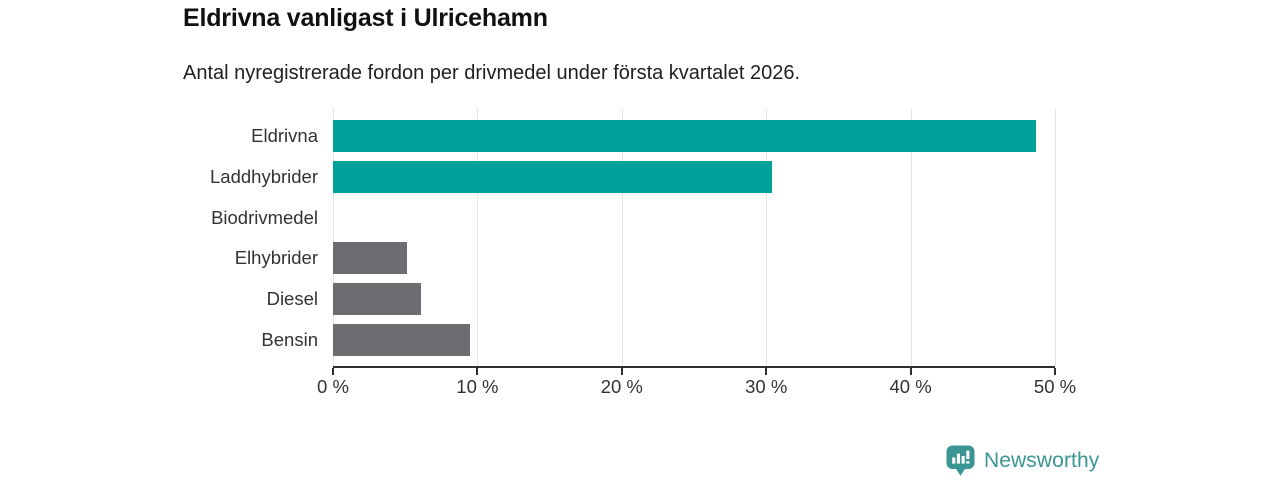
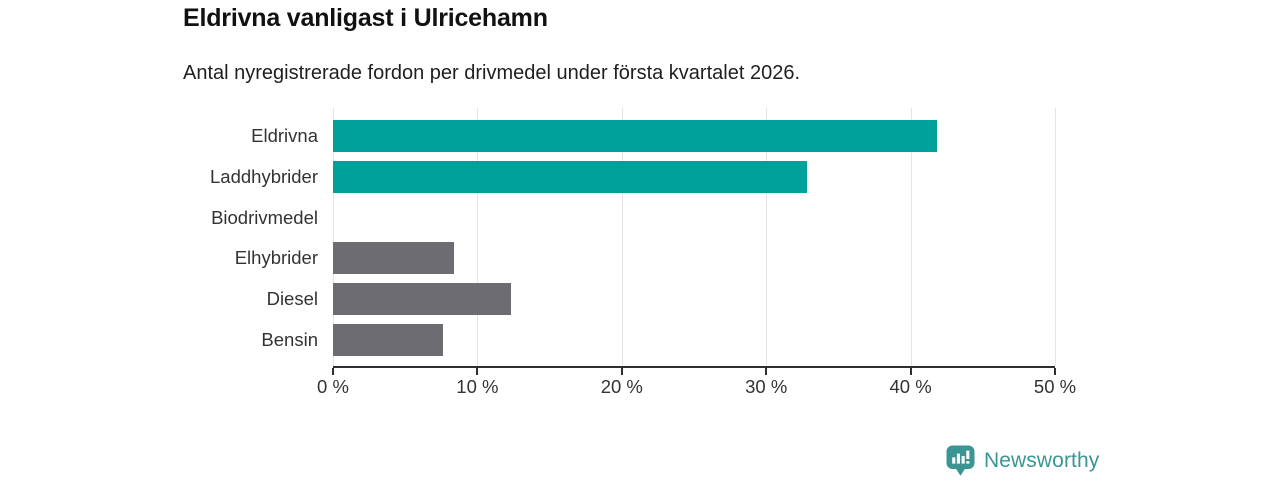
Eldrivna: 48.7% -> 41.8%
Laddhybrider: 30.4% -> 32.8%
Elhybrider: 5.1% -> 8.4%
Diesel: 6.1% -> 12.3%
Bensin: 9.5% -> 7.6%
